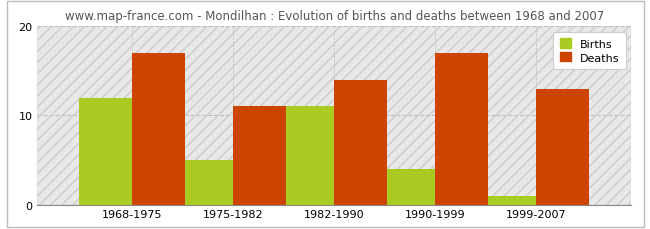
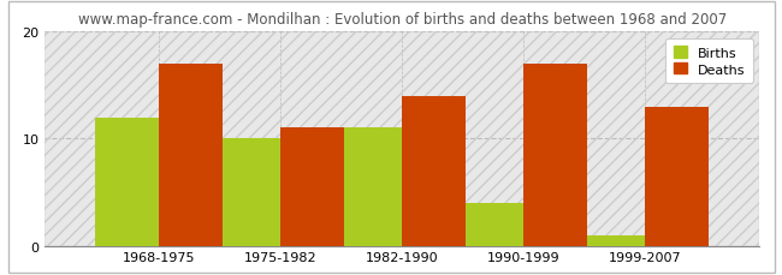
Births/1975-1982: 5 -> 10
